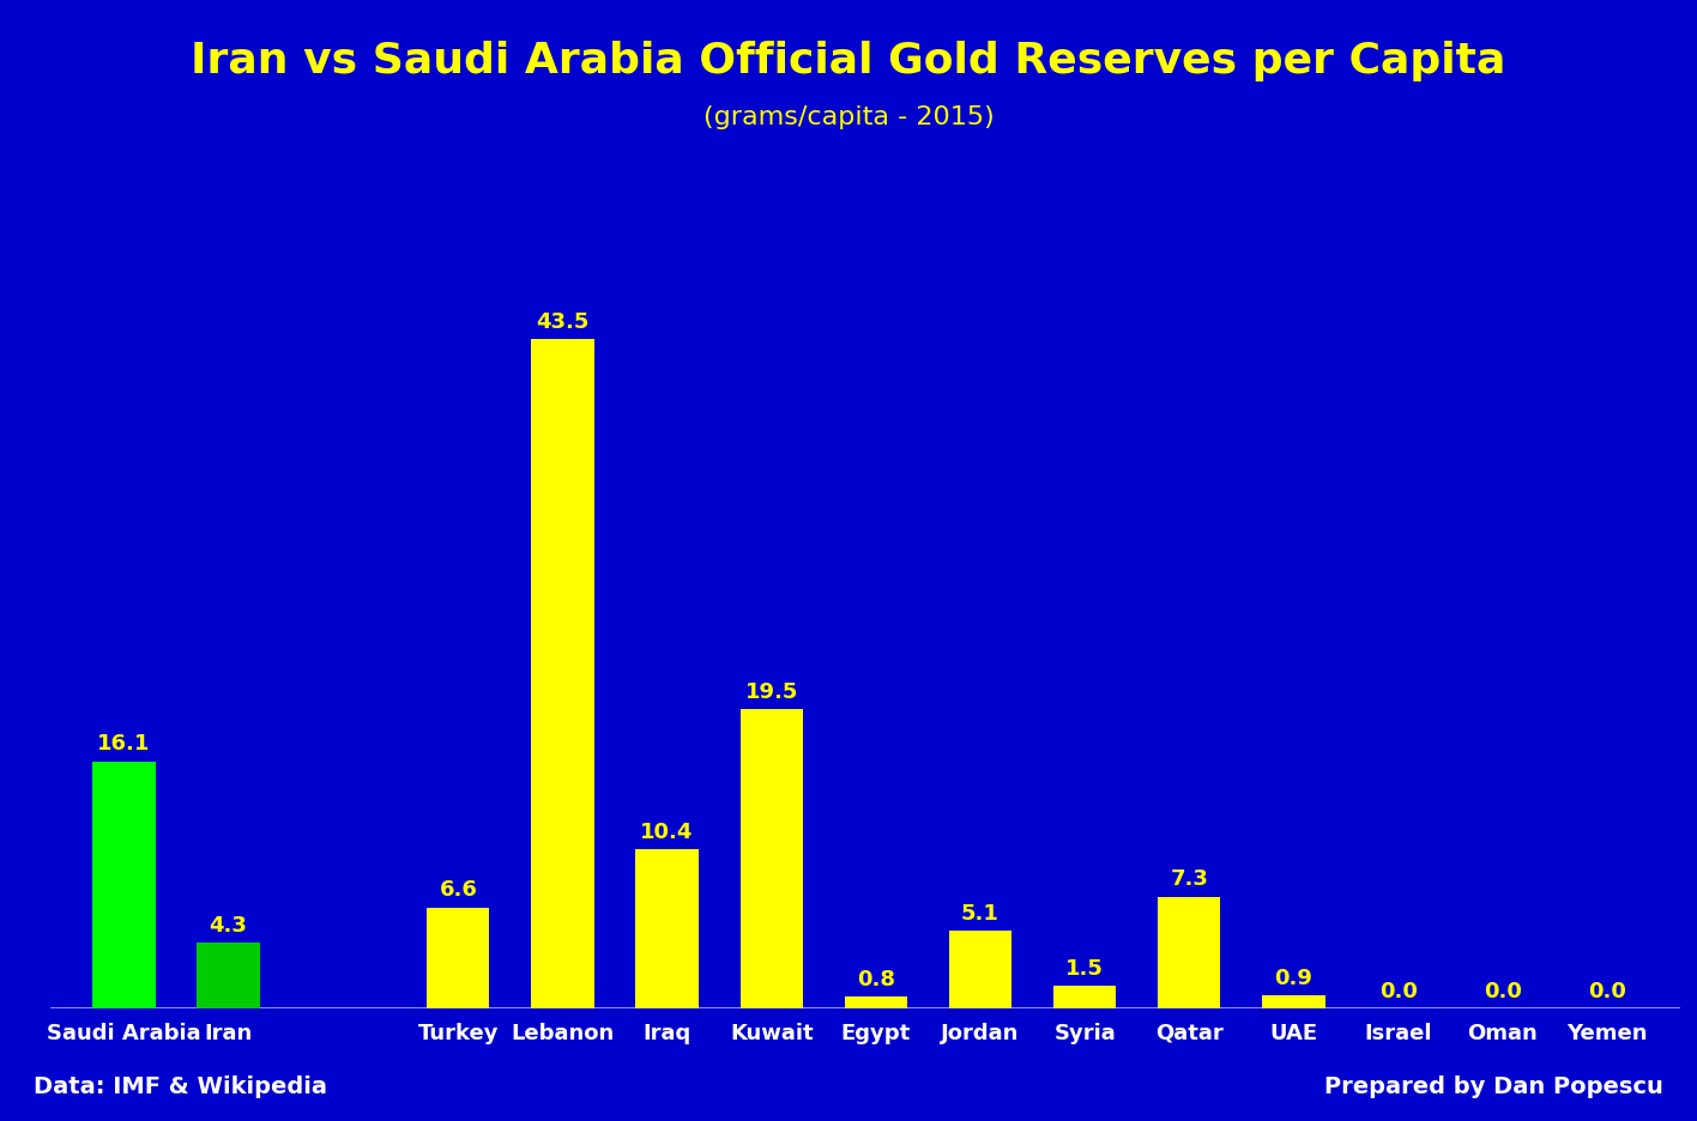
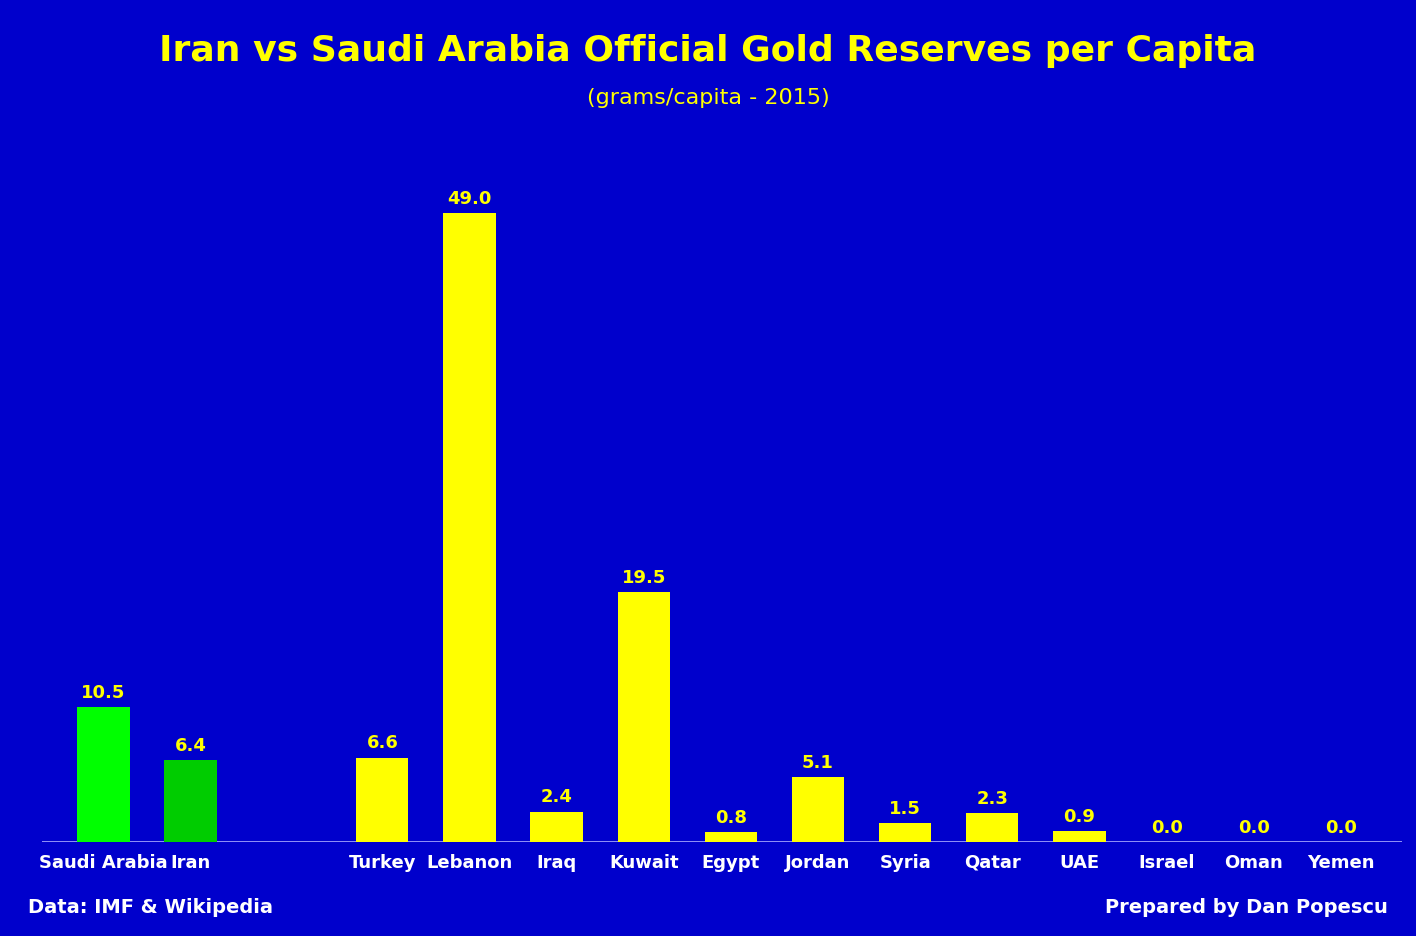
Saudi Arabia: 16.1 -> 10.5
Iran: 4.3 -> 6.4
Lebanon: 43.5 -> 49.0
Iraq: 10.4 -> 2.4
Qatar: 7.3 -> 2.3
